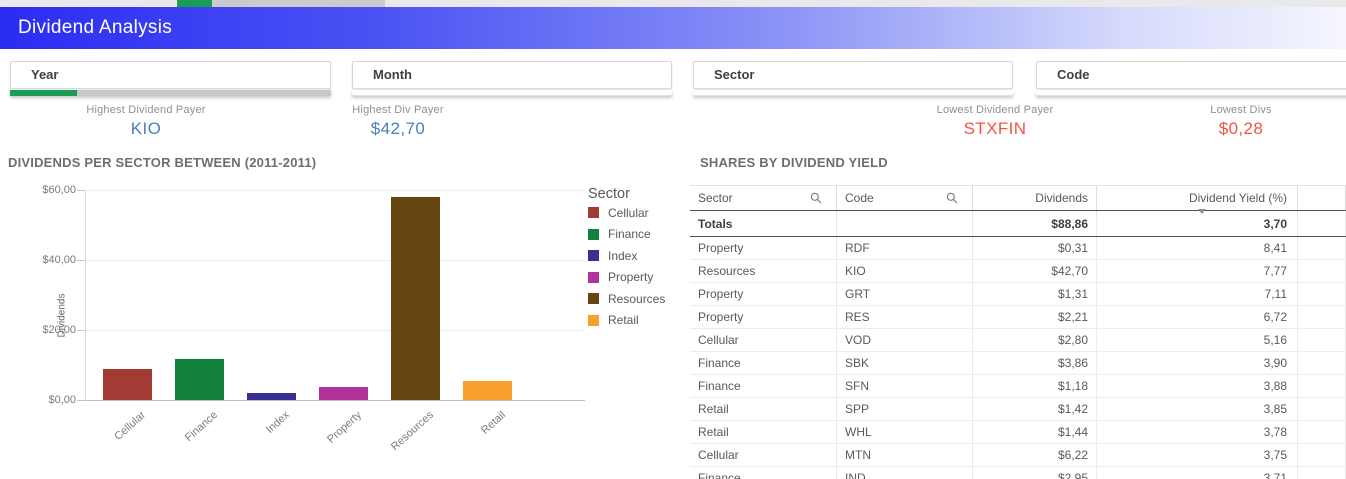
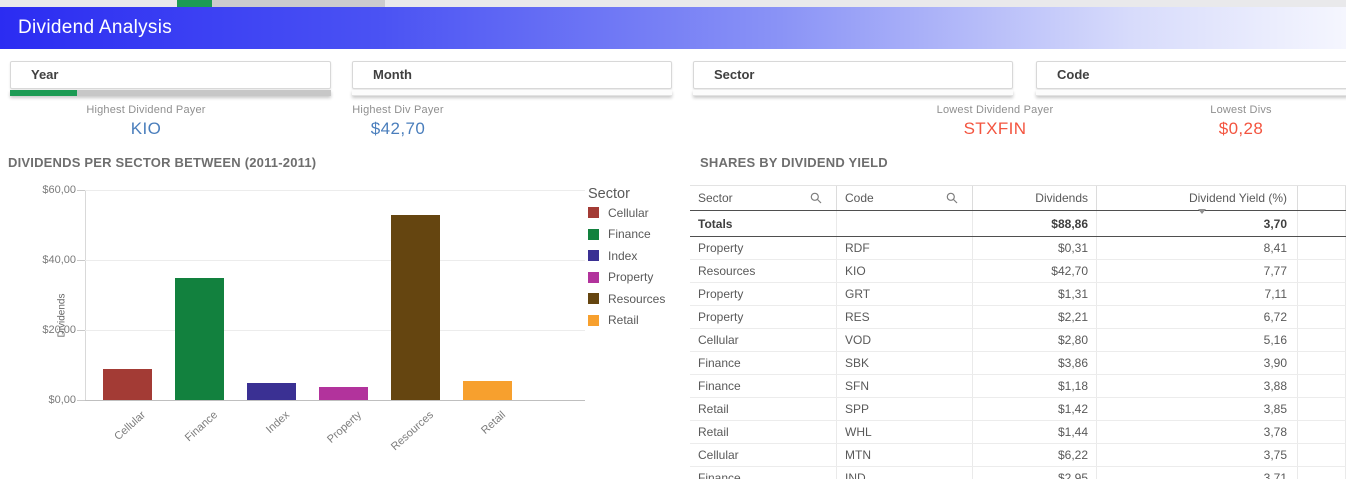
Finance: $12 -> $35
Index: $2 -> $5
Resources: $58 -> $53
